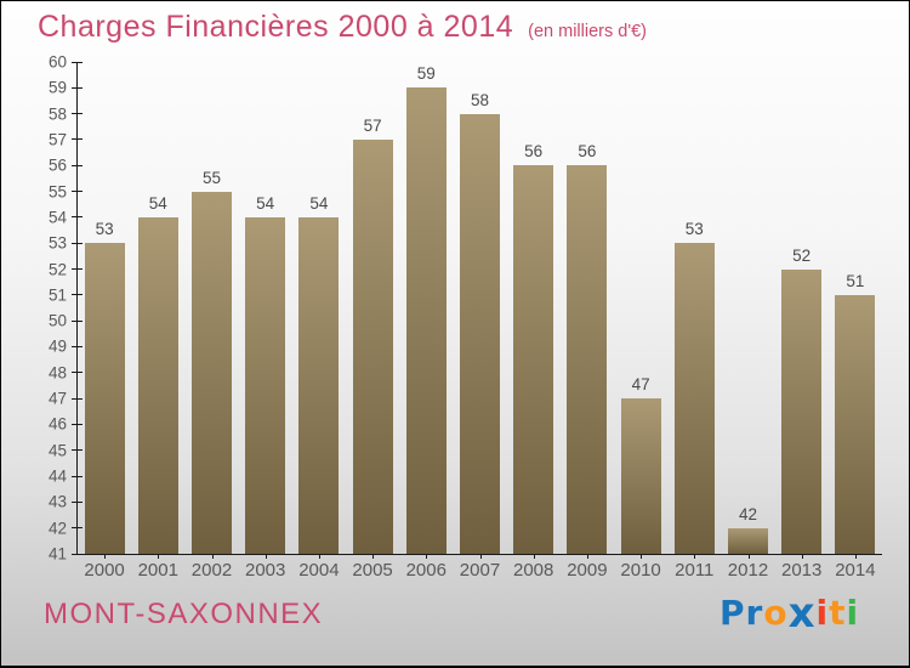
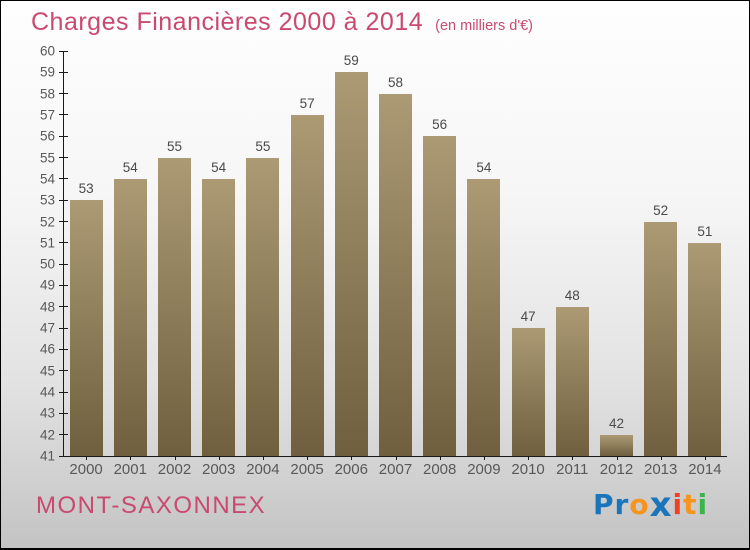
2004: 54 -> 55
2009: 56 -> 54
2011: 53 -> 48
